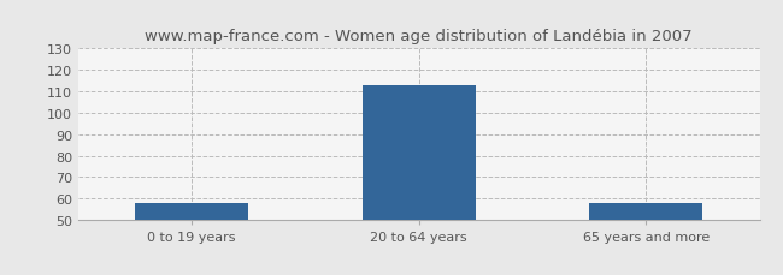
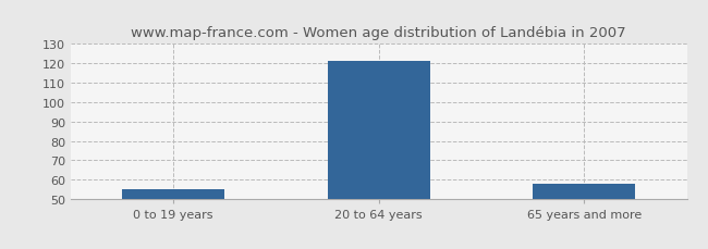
0 to 19 years: 58 -> 55
20 to 64 years: 113 -> 121
